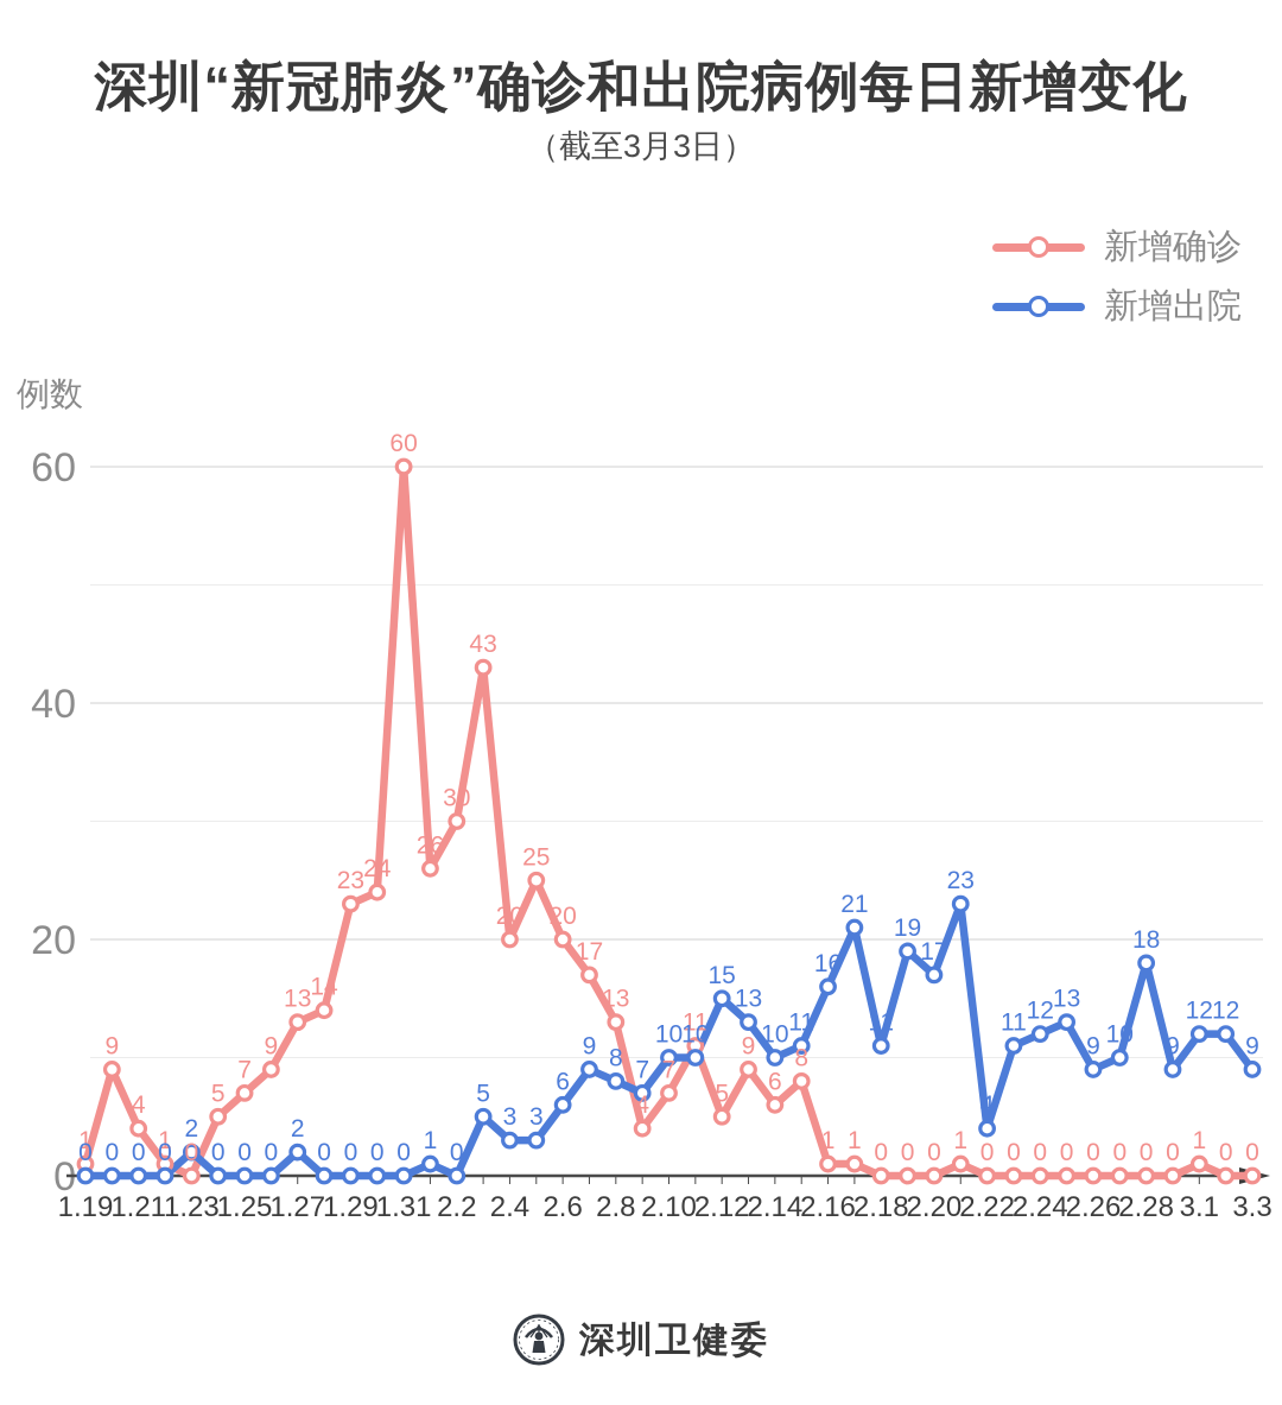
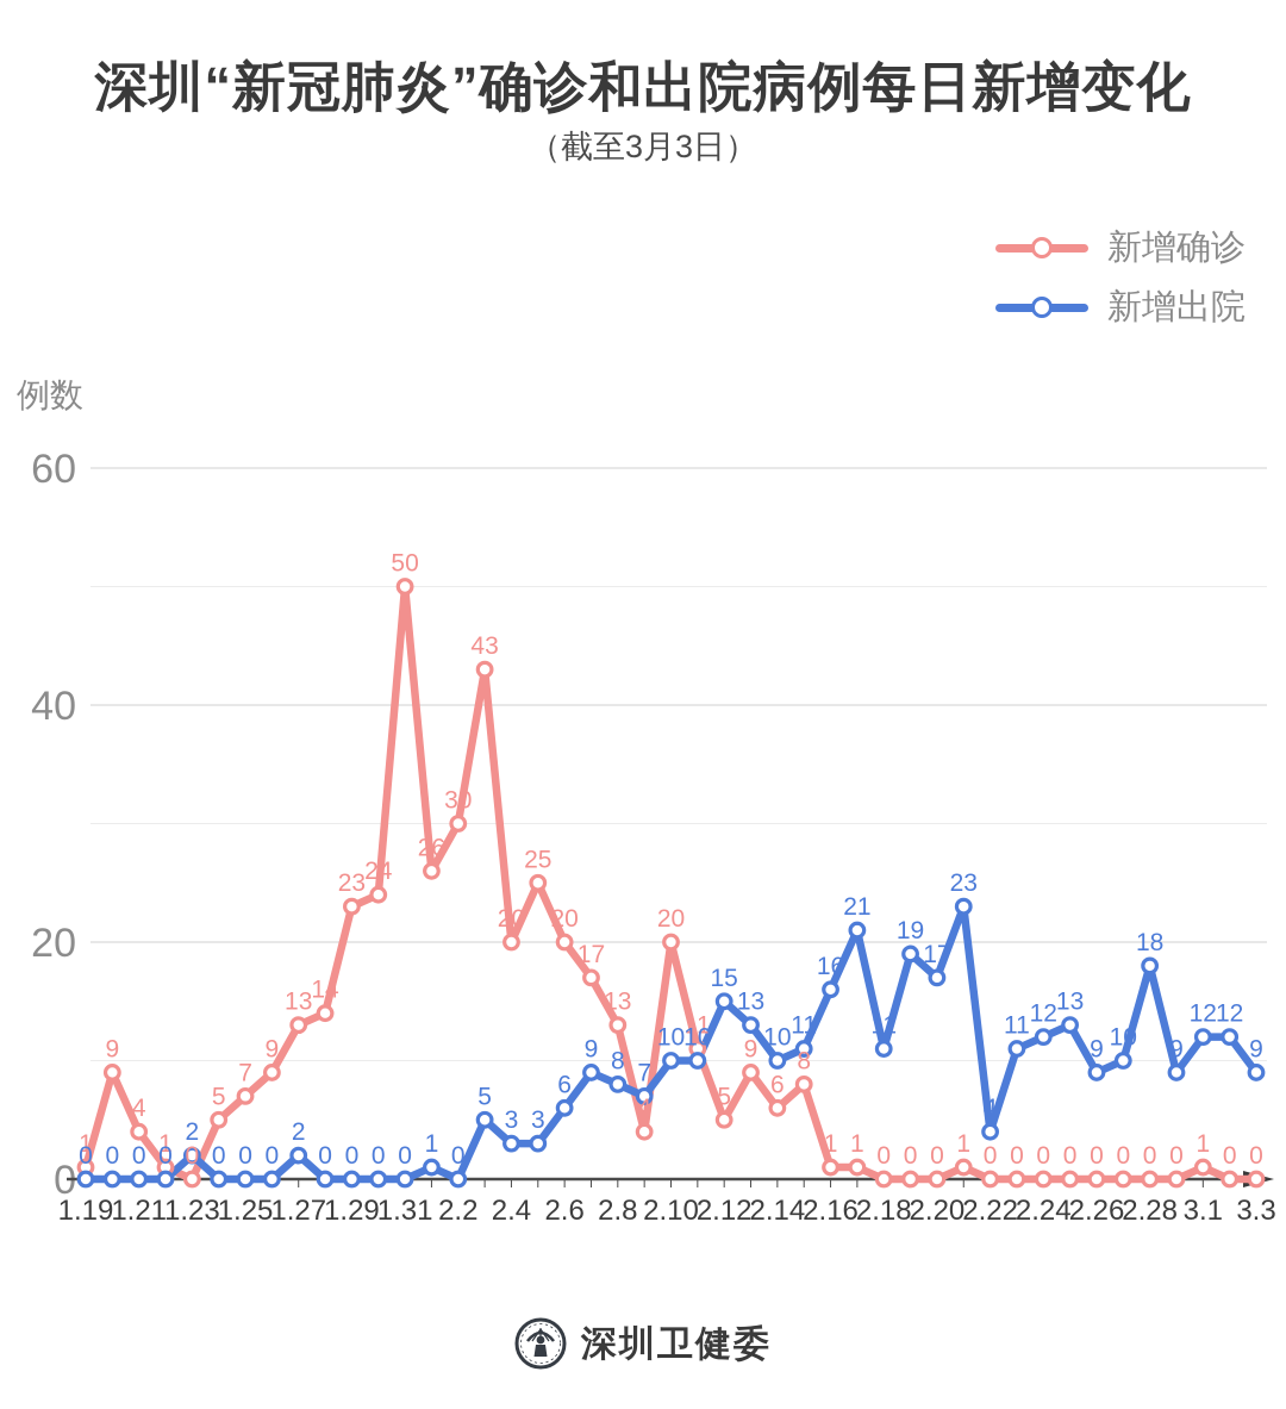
新增确诊/1.31: 60 -> 50
新增确诊/2.10: 7 -> 20
